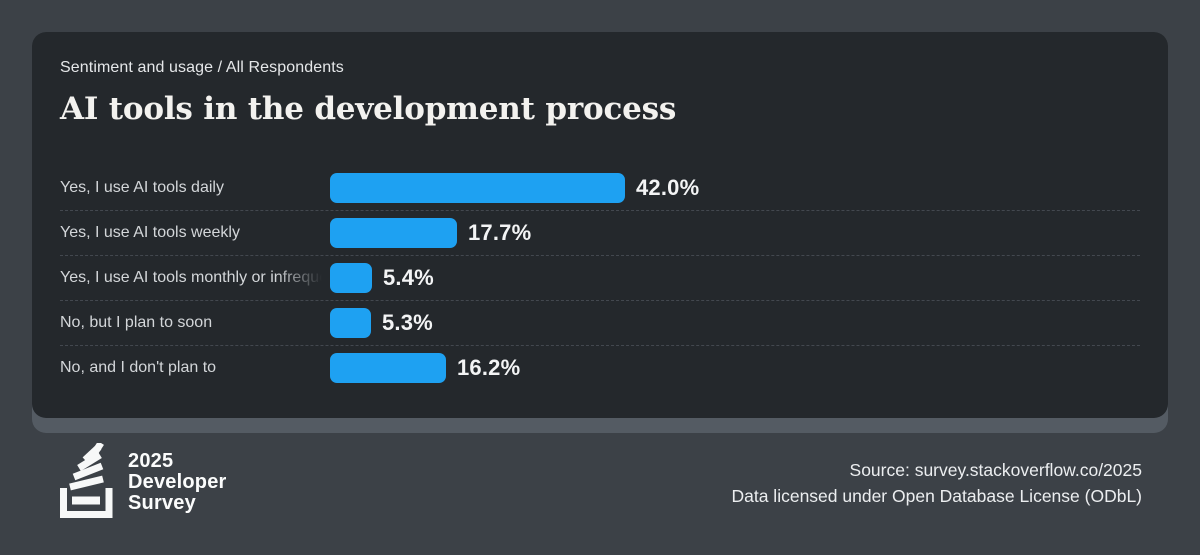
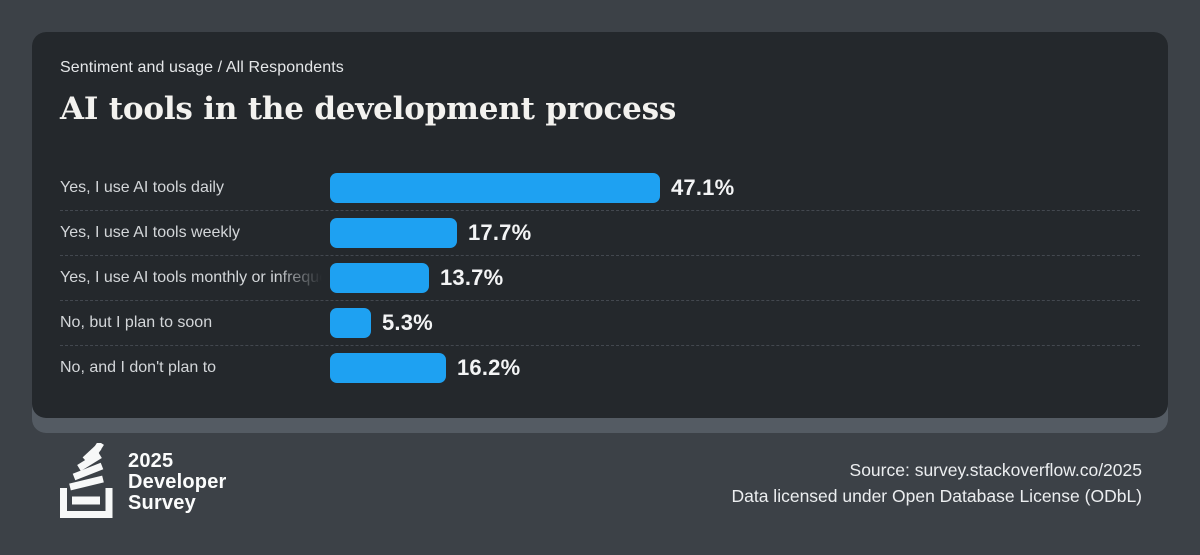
Yes, I use AI tools daily: 42.0% -> 47.1%
Yes, I use AI tools monthly or infrequently: 5.4% -> 13.7%
